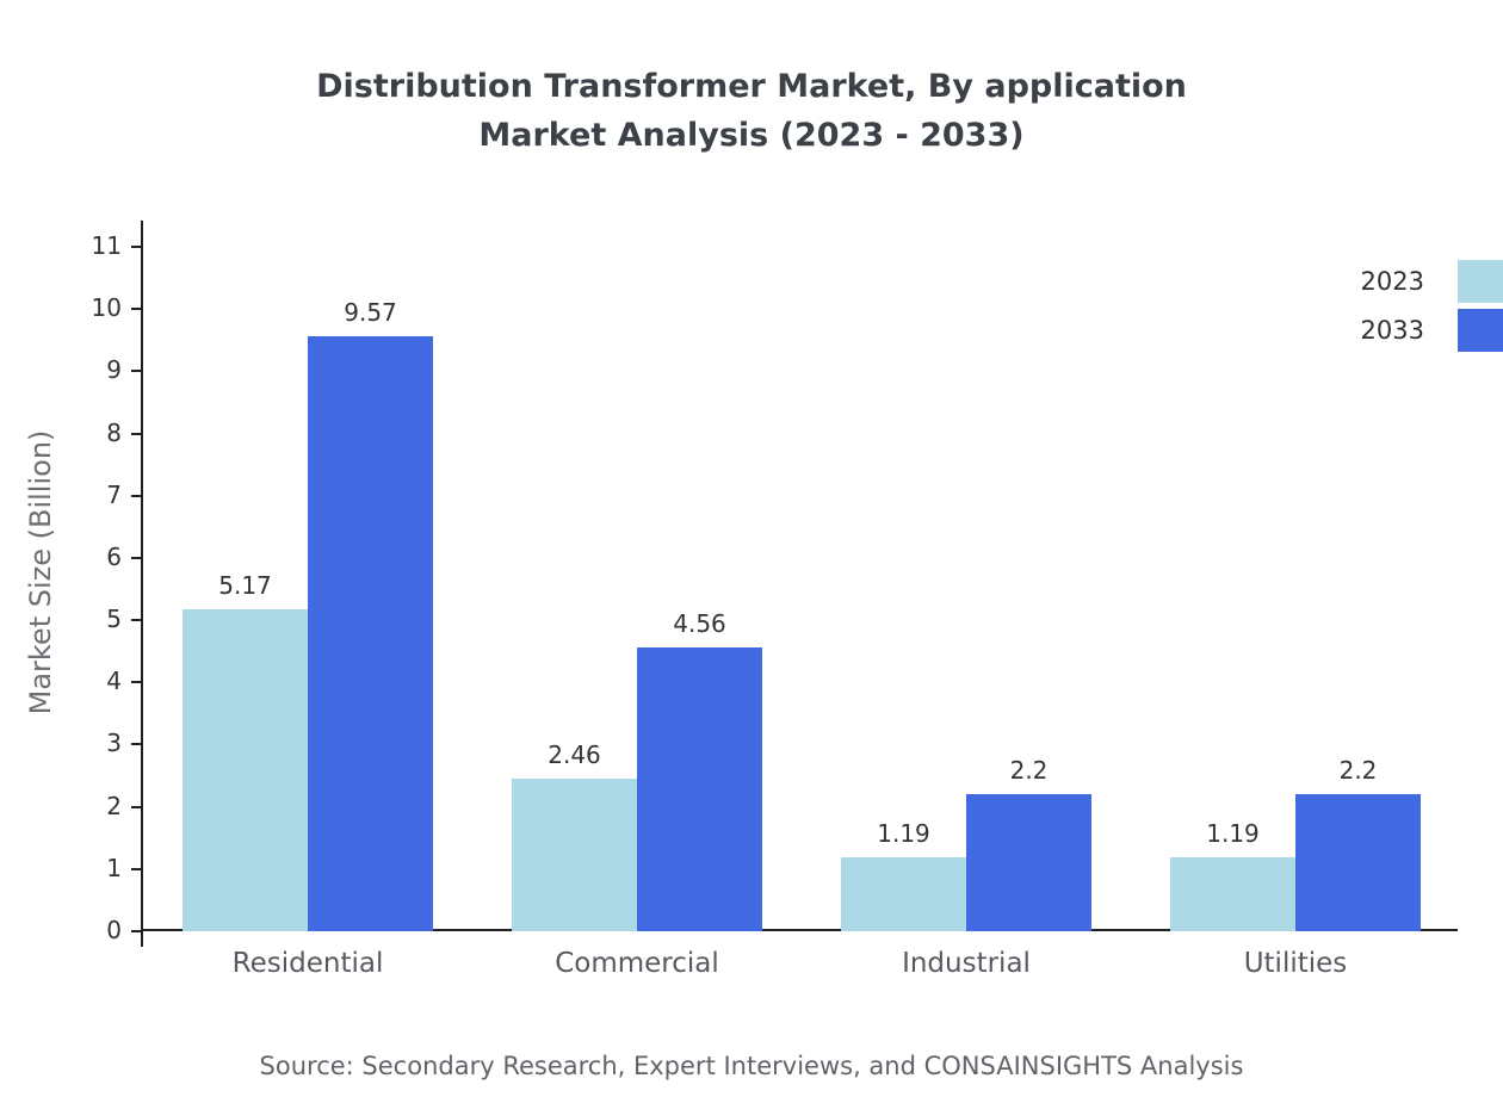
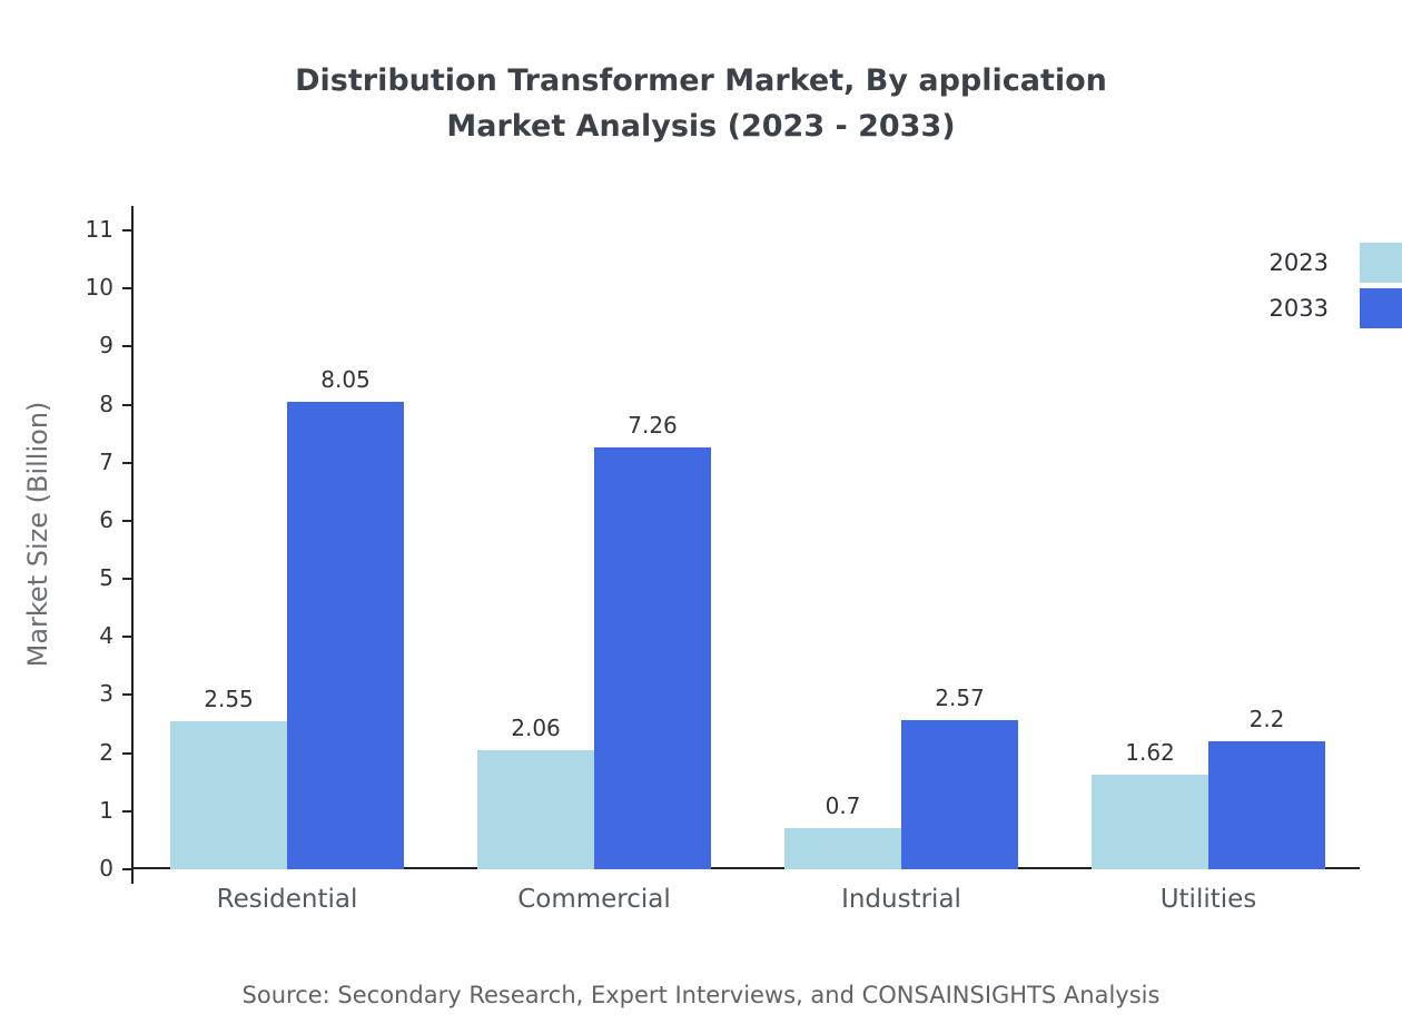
2023/Residential: 5.17 -> 2.55
2033/Residential: 9.57 -> 8.05
2023/Commercial: 2.46 -> 2.06
2033/Commercial: 4.56 -> 7.26
2023/Industrial: 1.19 -> 0.7
2033/Industrial: 2.2 -> 2.57
2023/Utilities: 1.19 -> 1.62
